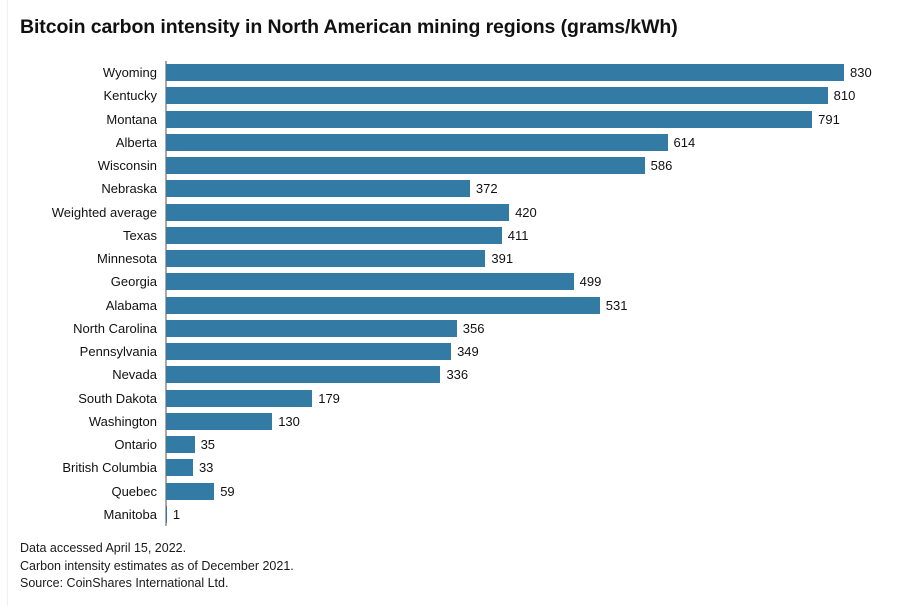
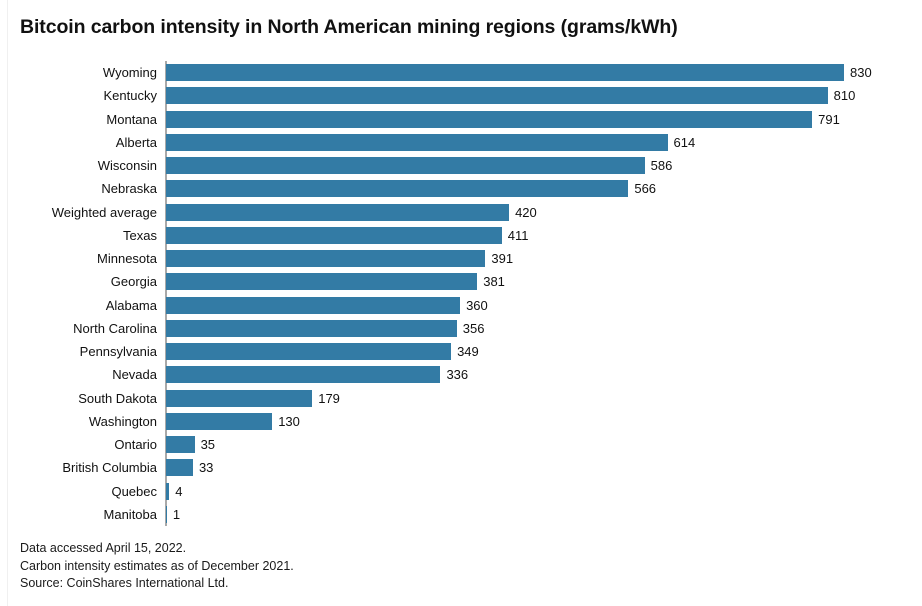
Nebraska: 372 -> 566
Georgia: 499 -> 381
Alabama: 531 -> 360
Quebec: 59 -> 4
